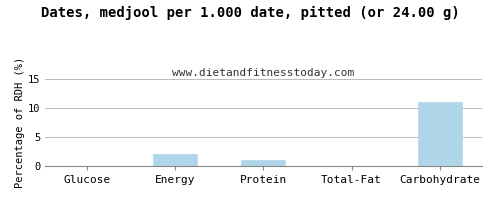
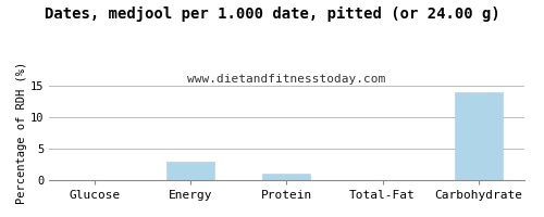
Energy: 2 -> 3
Carbohydrate: 11 -> 14
